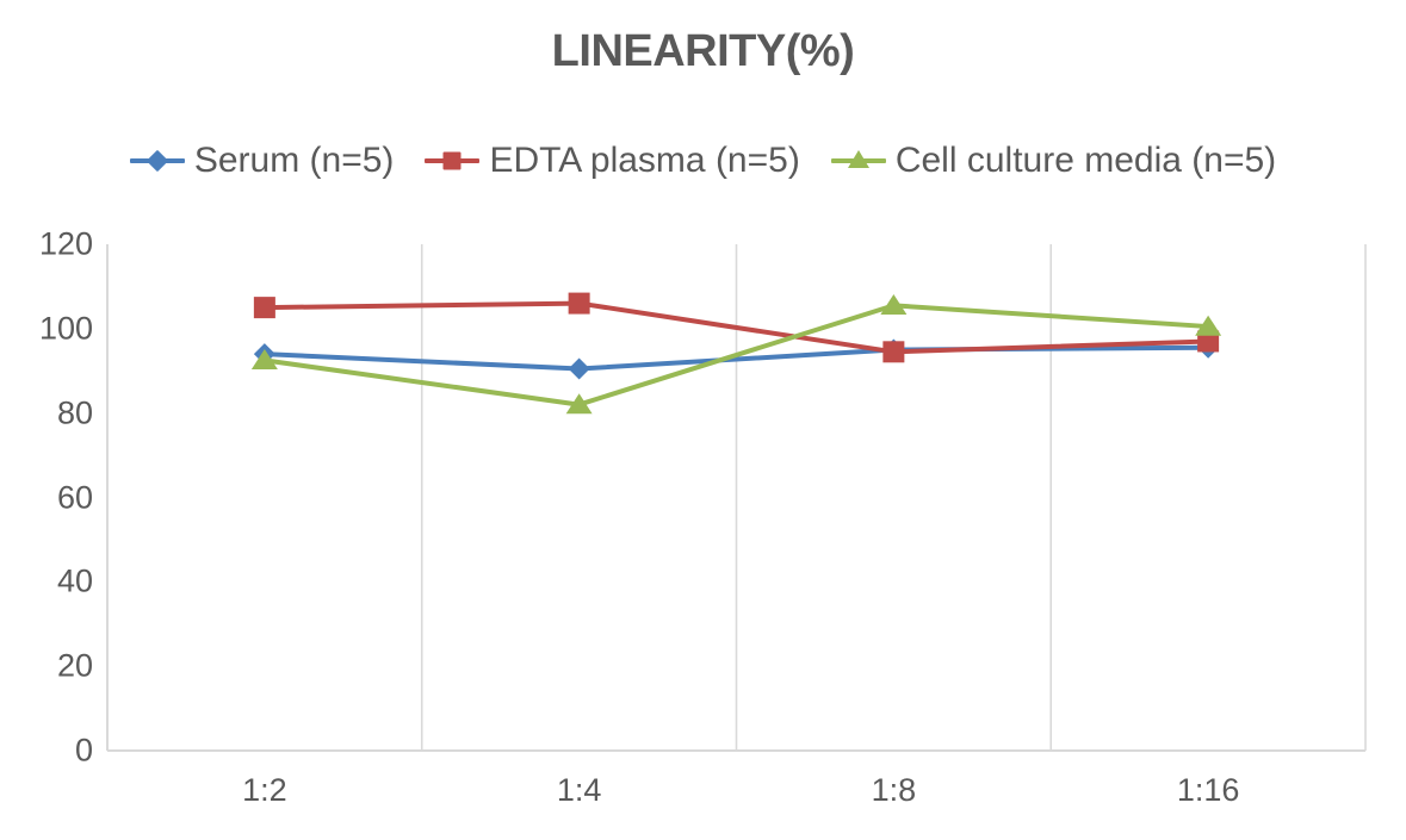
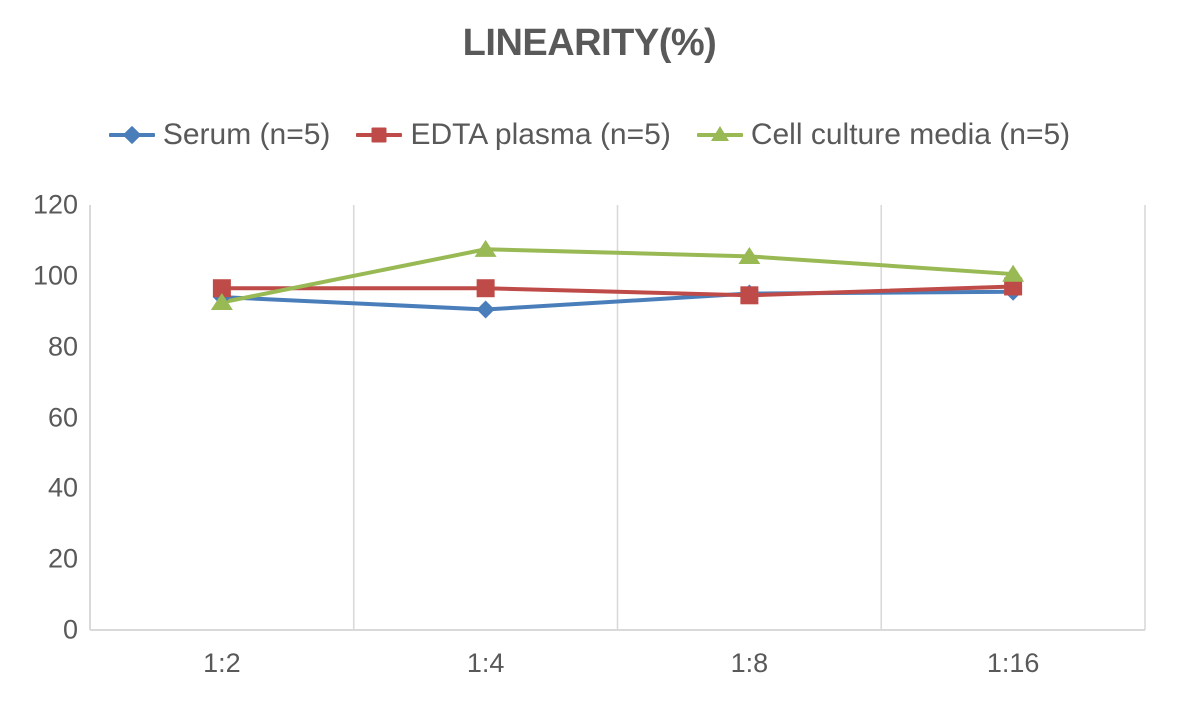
EDTA plasma (n=5)/1:2: 105 -> 96
EDTA plasma (n=5)/1:4: 106 -> 96
Cell culture media (n=5)/1:4: 82 -> 108
